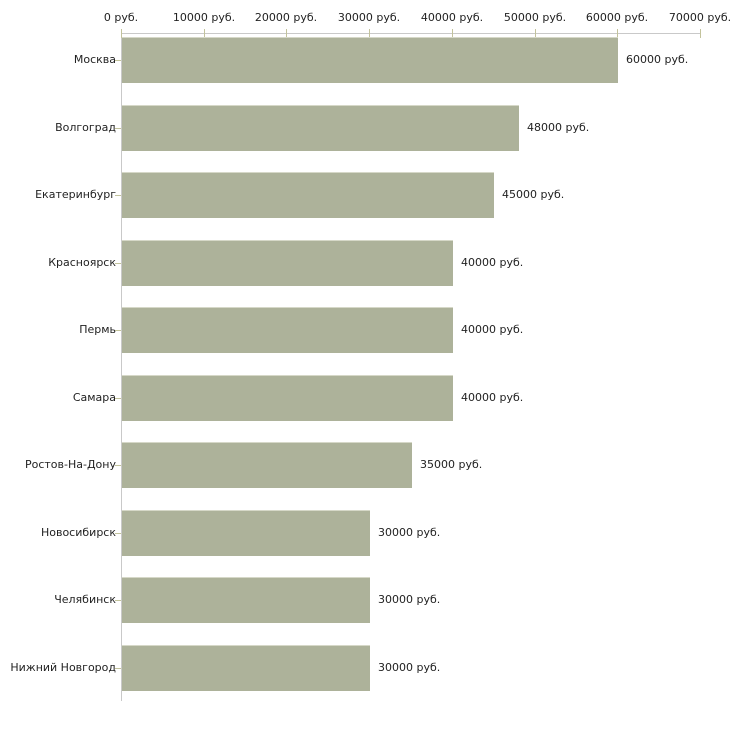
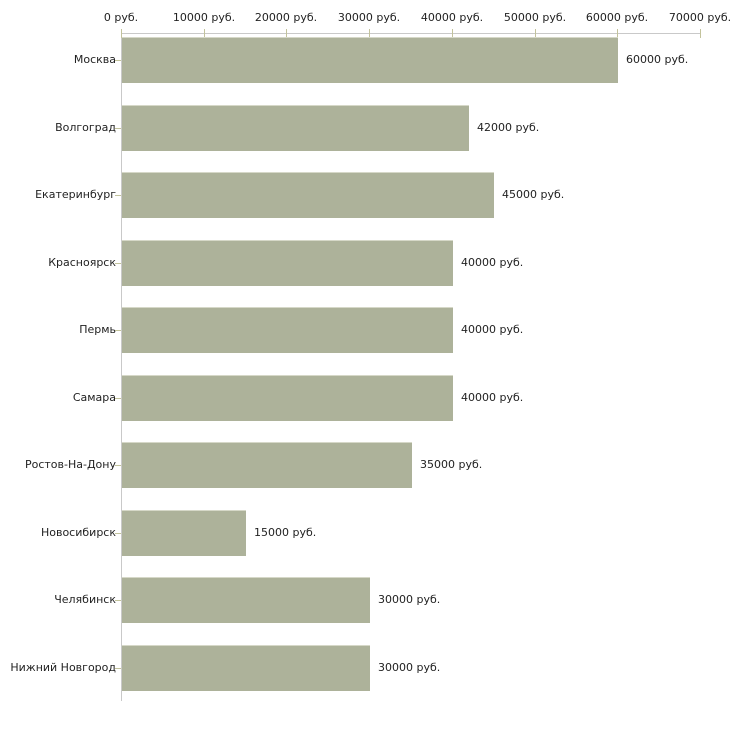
Волгоград: 48000 -> 42000
Новосибирск: 30000 -> 15000
